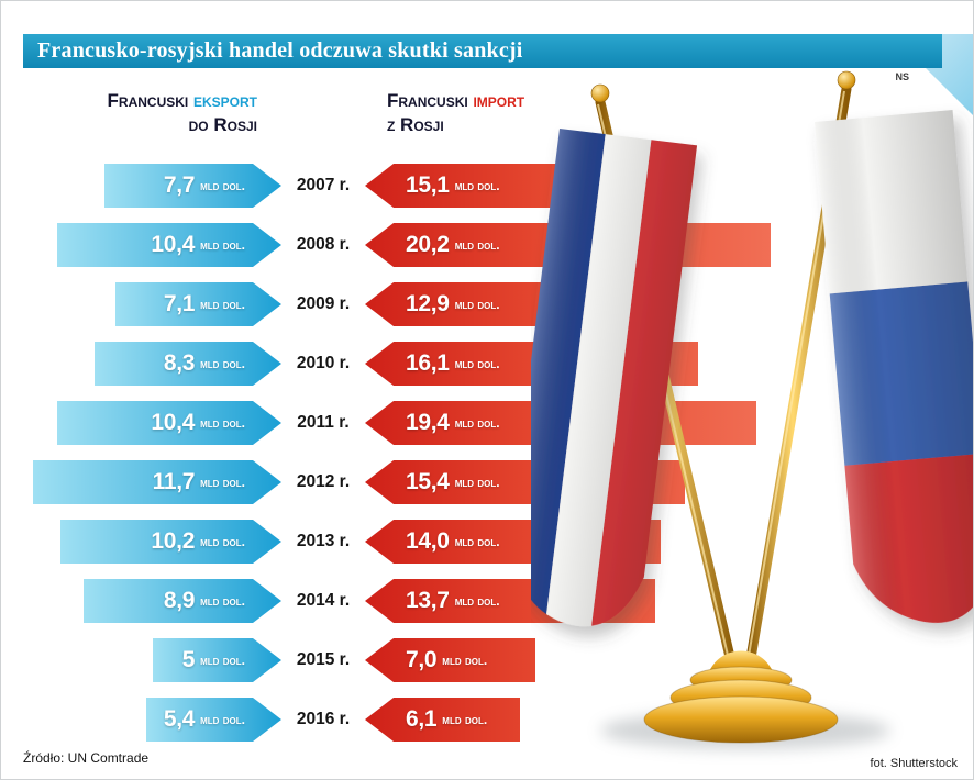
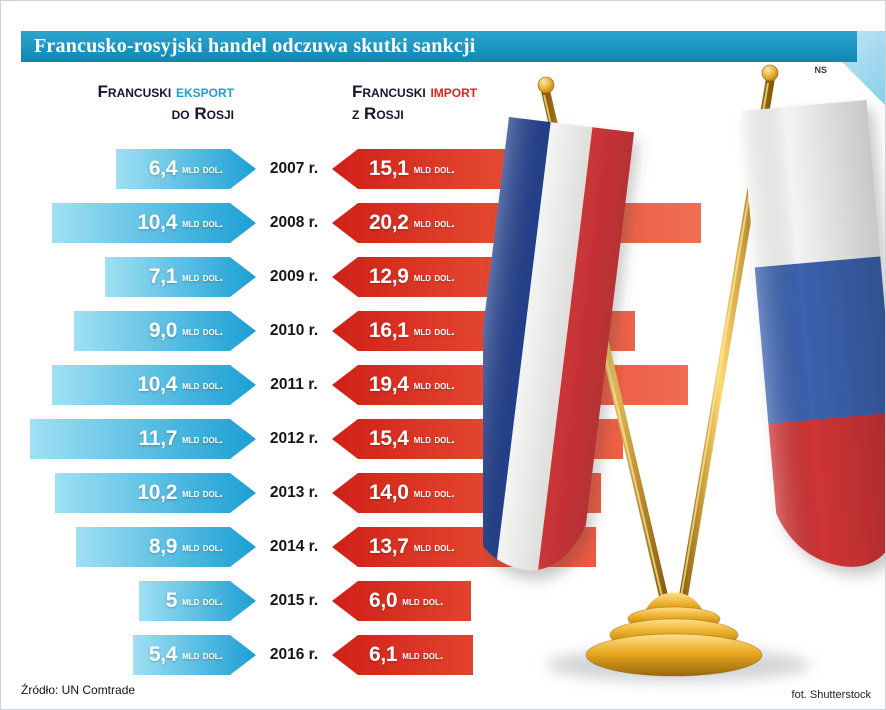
Francuski eksport do Rosji/2007 r.: 7,7 -> 6,4
Francuski eksport do Rosji/2010 r.: 8,3 -> 9,0
Francuski import z Rosji/2015 r.: 7,0 -> 6,0
